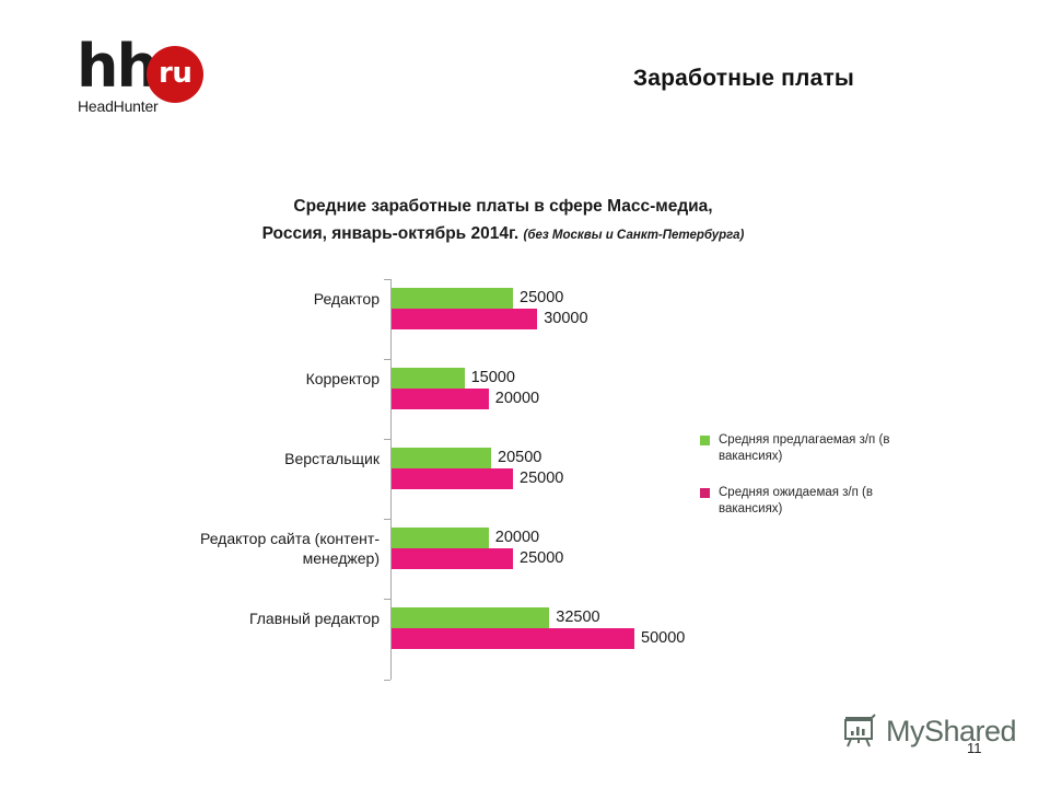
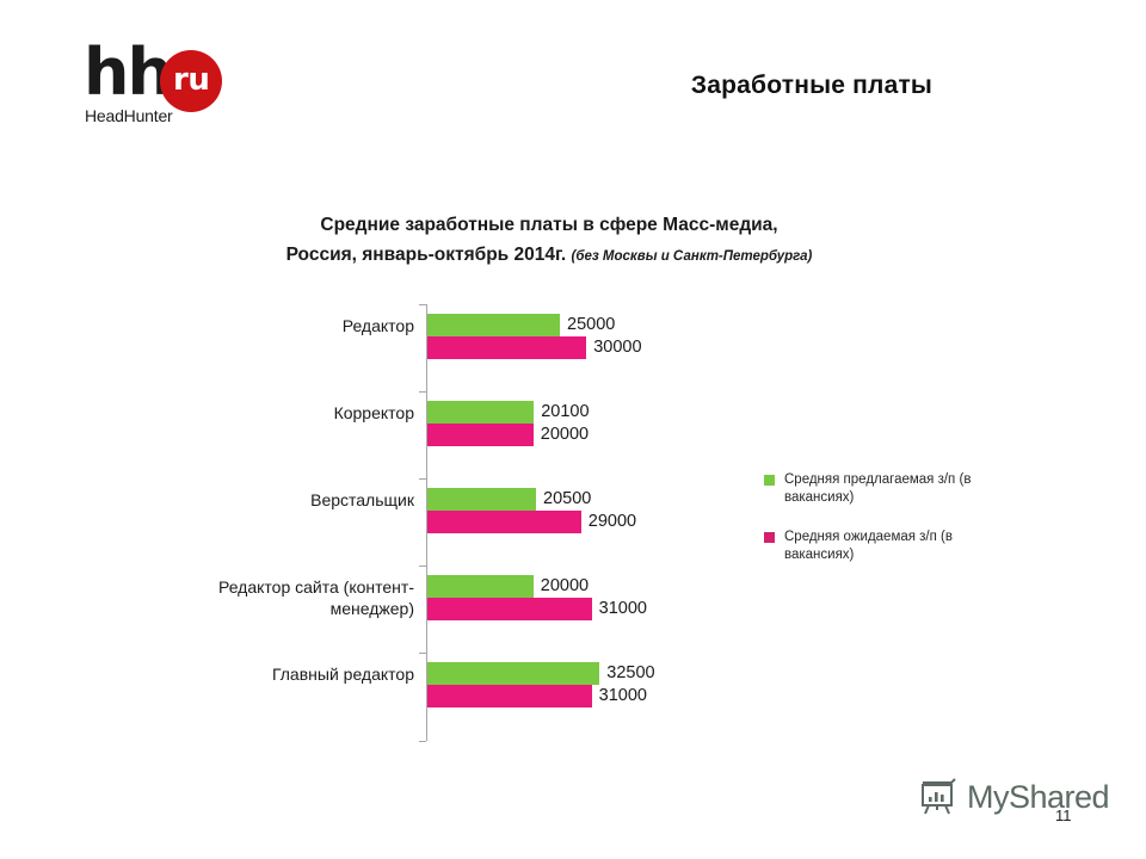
Средняя предлагаемая з/п (в вакансиях)/Корректор: 15000 -> 20100
Средняя ожидаемая з/п (в вакансиях)/Верстальщик: 25000 -> 29000
Средняя ожидаемая з/п (в вакансиях)/Редактор сайта (контент-менеджер): 25000 -> 31000
Средняя ожидаемая з/п (в вакансиях)/Главный редактор: 50000 -> 31000
